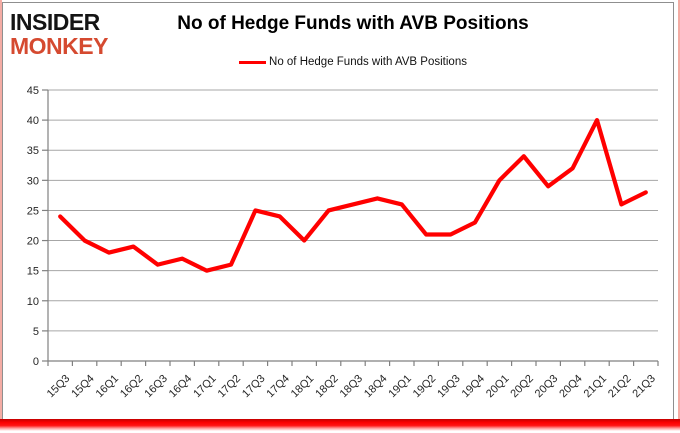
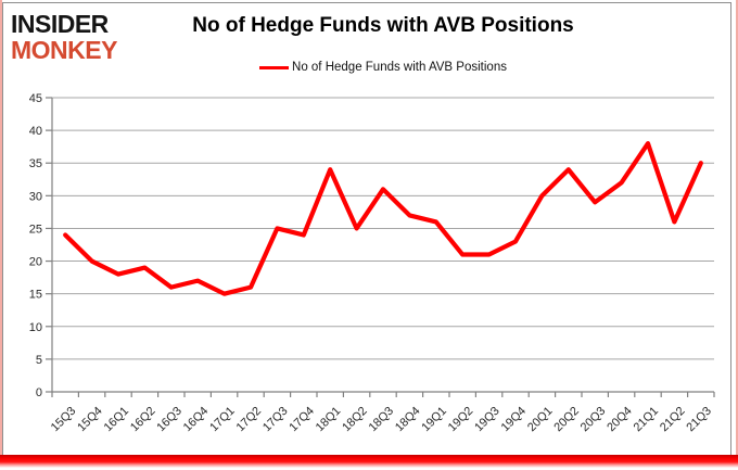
18Q1: 20 -> 34
18Q3: 26 -> 31
21Q1: 40 -> 38
21Q3: 28 -> 35
